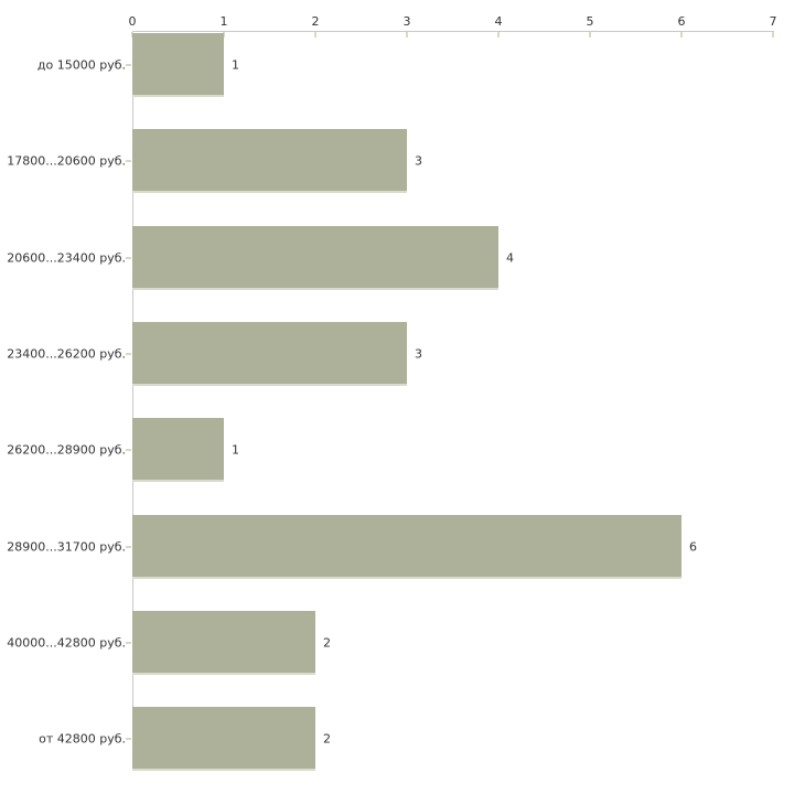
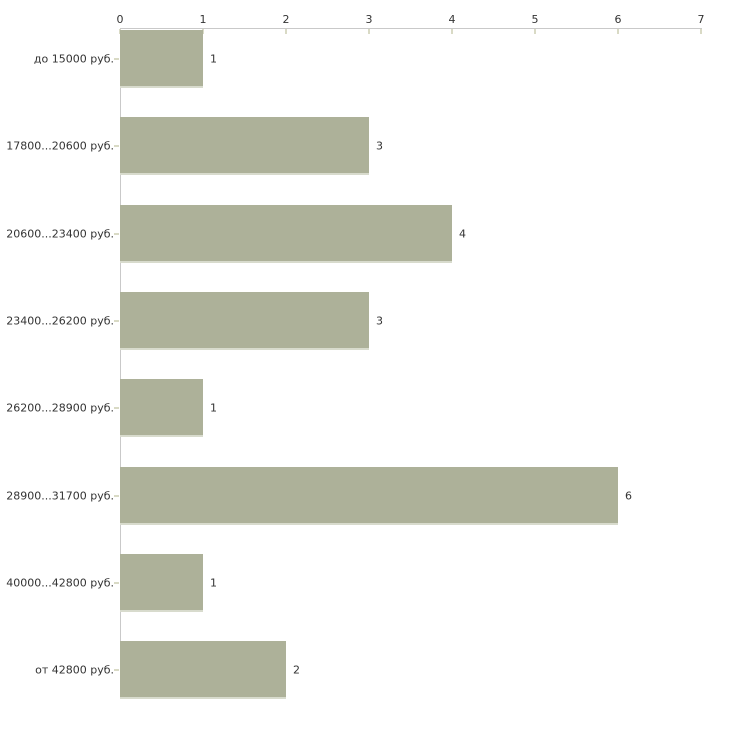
40000...42800 руб.: 2 -> 1
